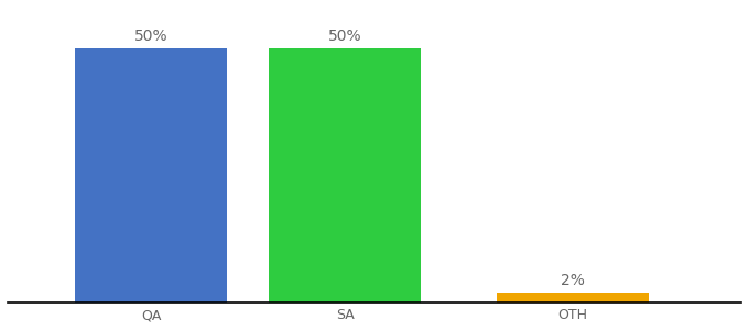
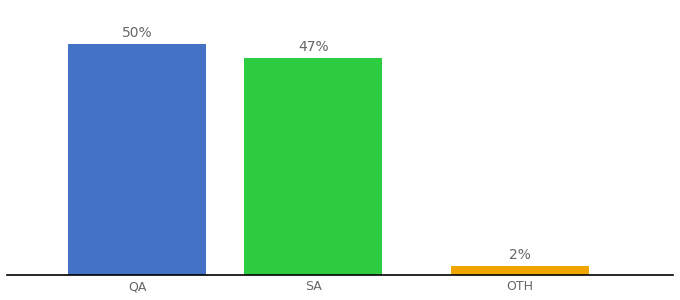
SA: 50% -> 47%
